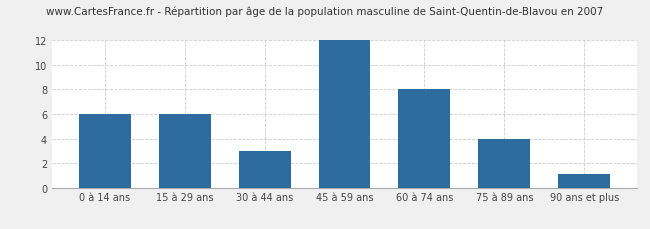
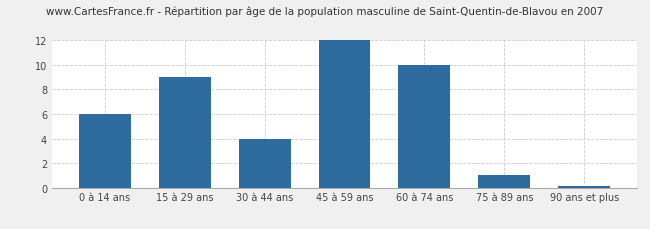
15 à 29 ans: 6.0 -> 9.0
30 à 44 ans: 3.0 -> 4.0
60 à 74 ans: 8.0 -> 10.0
75 à 89 ans: 4.0 -> 1.0
90 ans et plus: 1.1 -> 0.1
